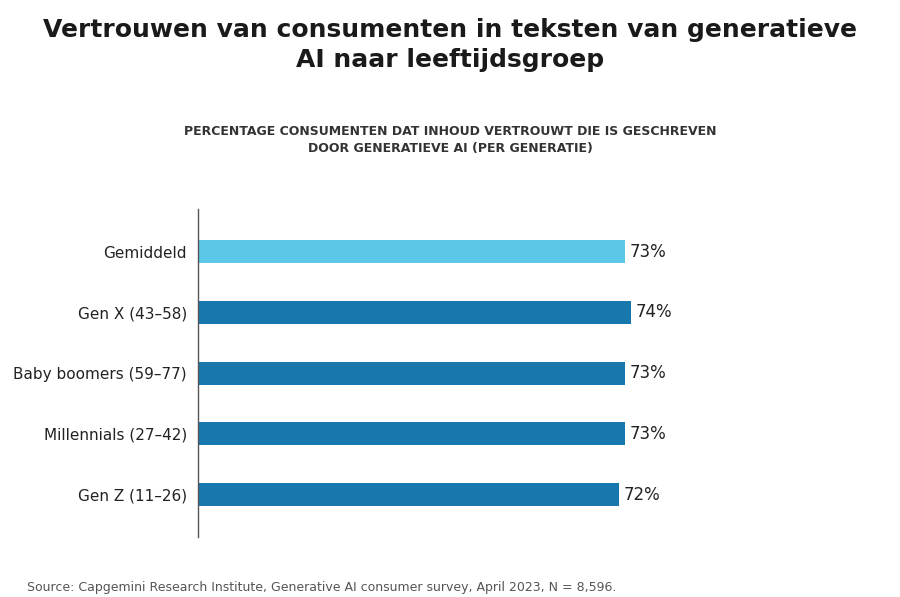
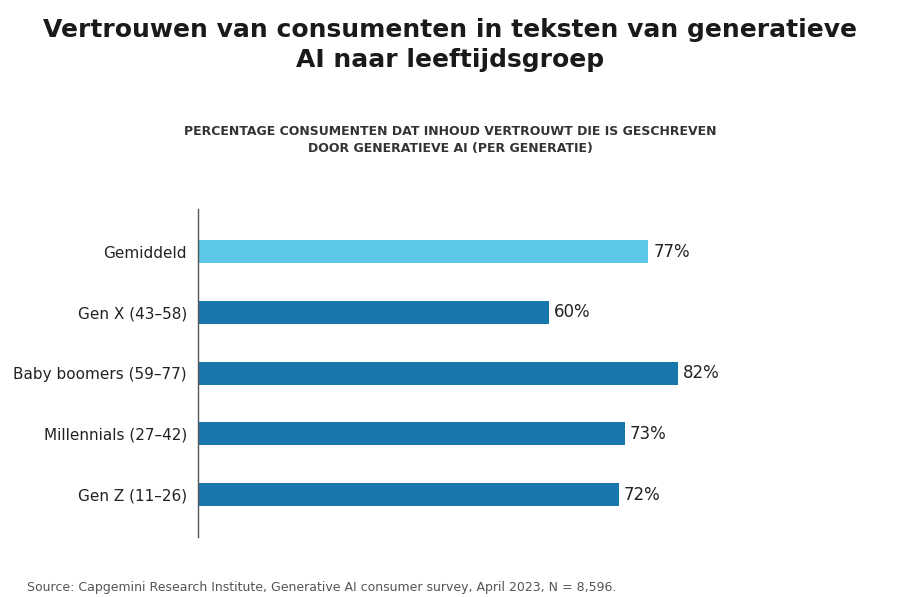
Gemiddeld: 73% -> 77%
Gen X (43–58): 74% -> 60%
Baby boomers (59–77): 73% -> 82%
